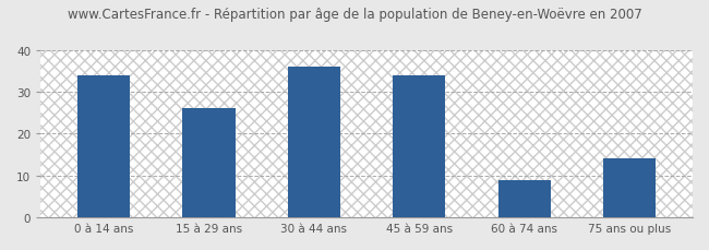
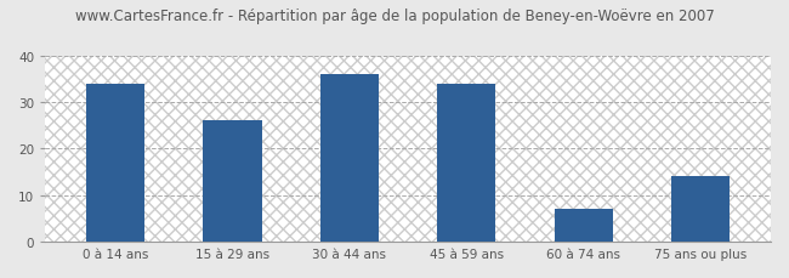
60 à 74 ans: 9 -> 7
